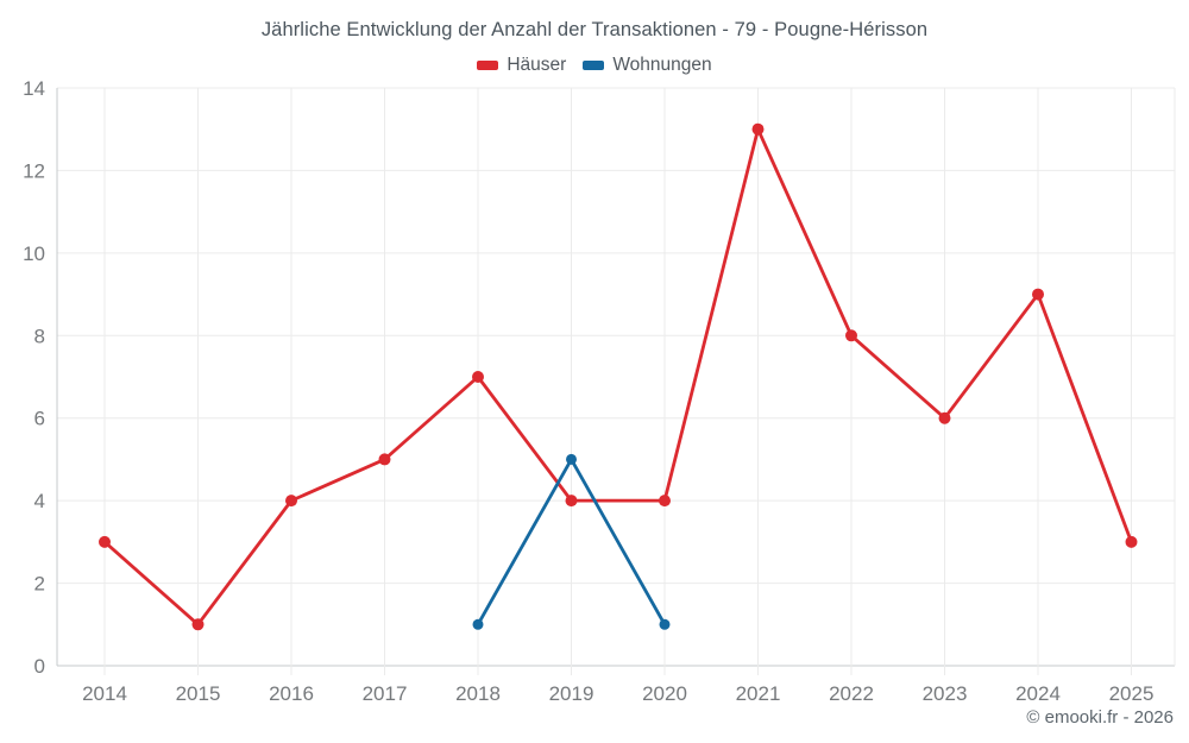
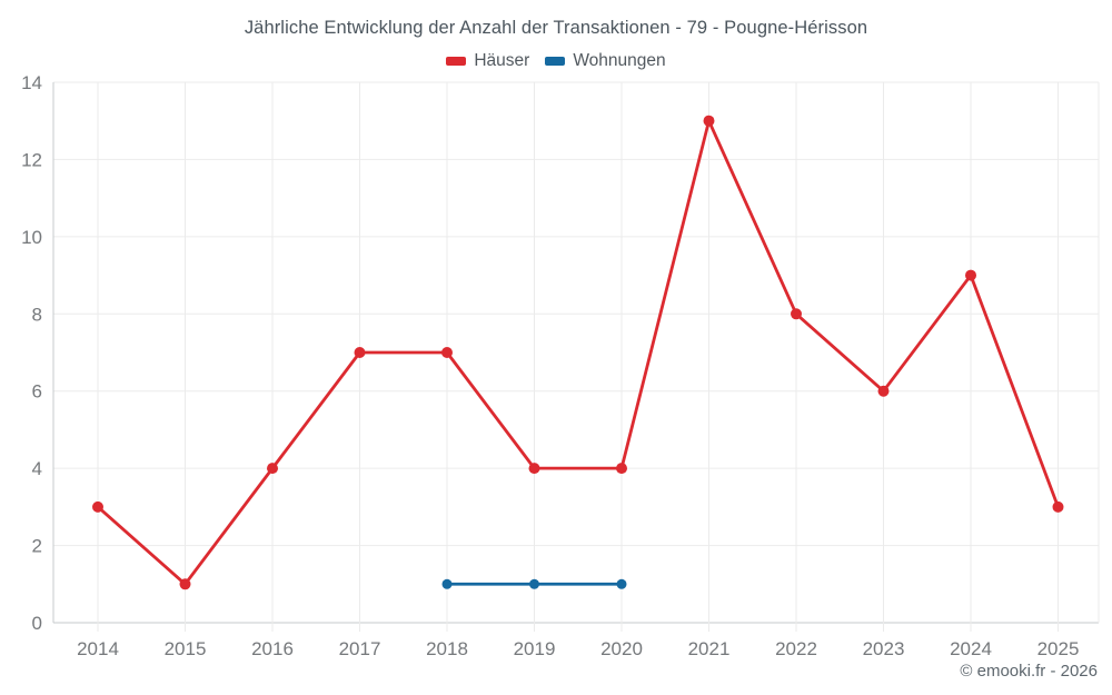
Häuser/2017: 5 -> 7
Wohnungen/2019: 5 -> 1
